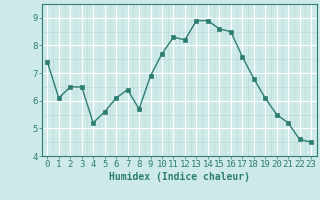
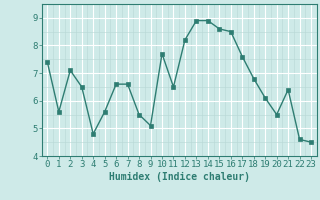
1: 6.1 -> 5.6
2: 6.5 -> 7.1
4: 5.2 -> 4.8
6: 6.1 -> 6.6
7: 6.4 -> 6.6
8: 5.7 -> 5.5
9: 6.9 -> 5.1
11: 8.3 -> 6.5
21: 5.2 -> 6.4
